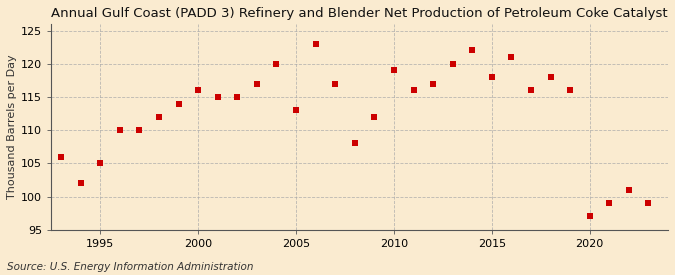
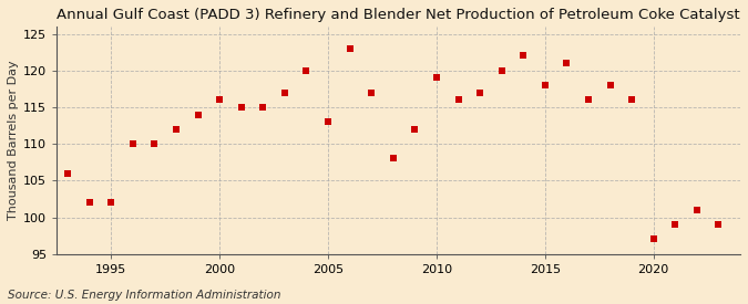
1995: 105 -> 102
